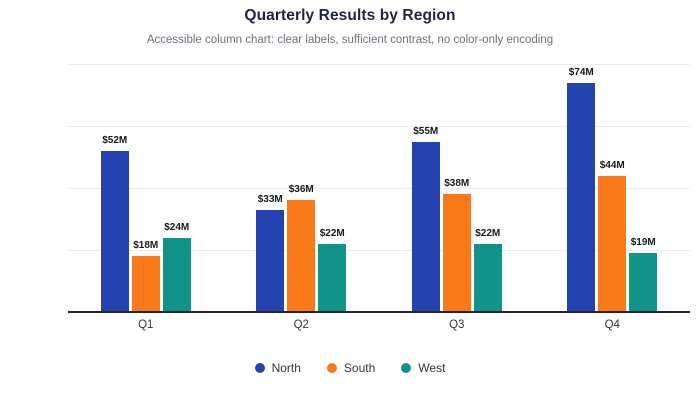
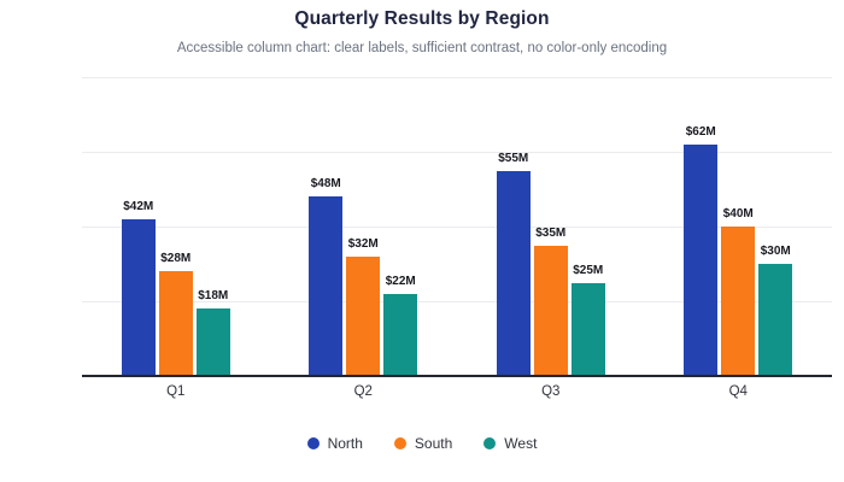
North/Q1: $52M -> $42M
South/Q1: $18M -> $28M
West/Q1: $24M -> $18M
North/Q2: $33M -> $48M
South/Q2: $36M -> $32M
South/Q3: $38M -> $35M
West/Q3: $22M -> $25M
North/Q4: $74M -> $62M
South/Q4: $44M -> $40M
West/Q4: $19M -> $30M
